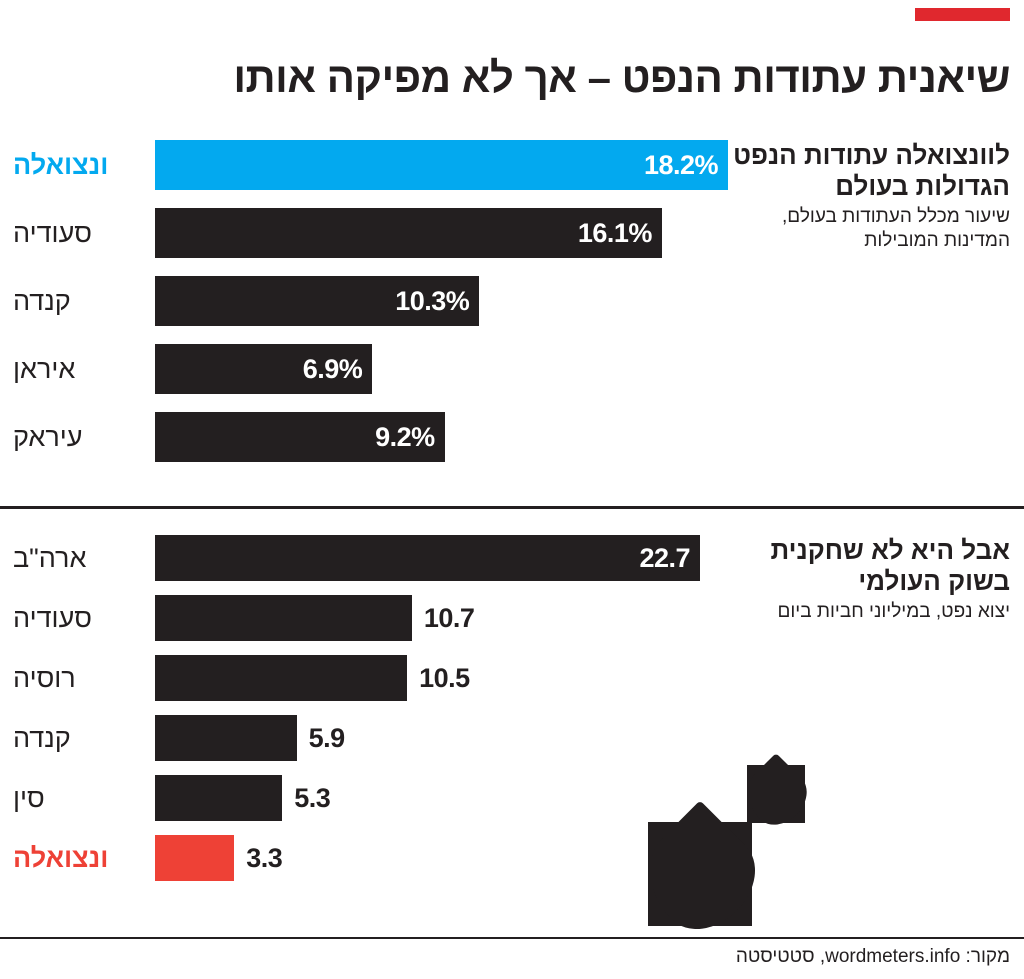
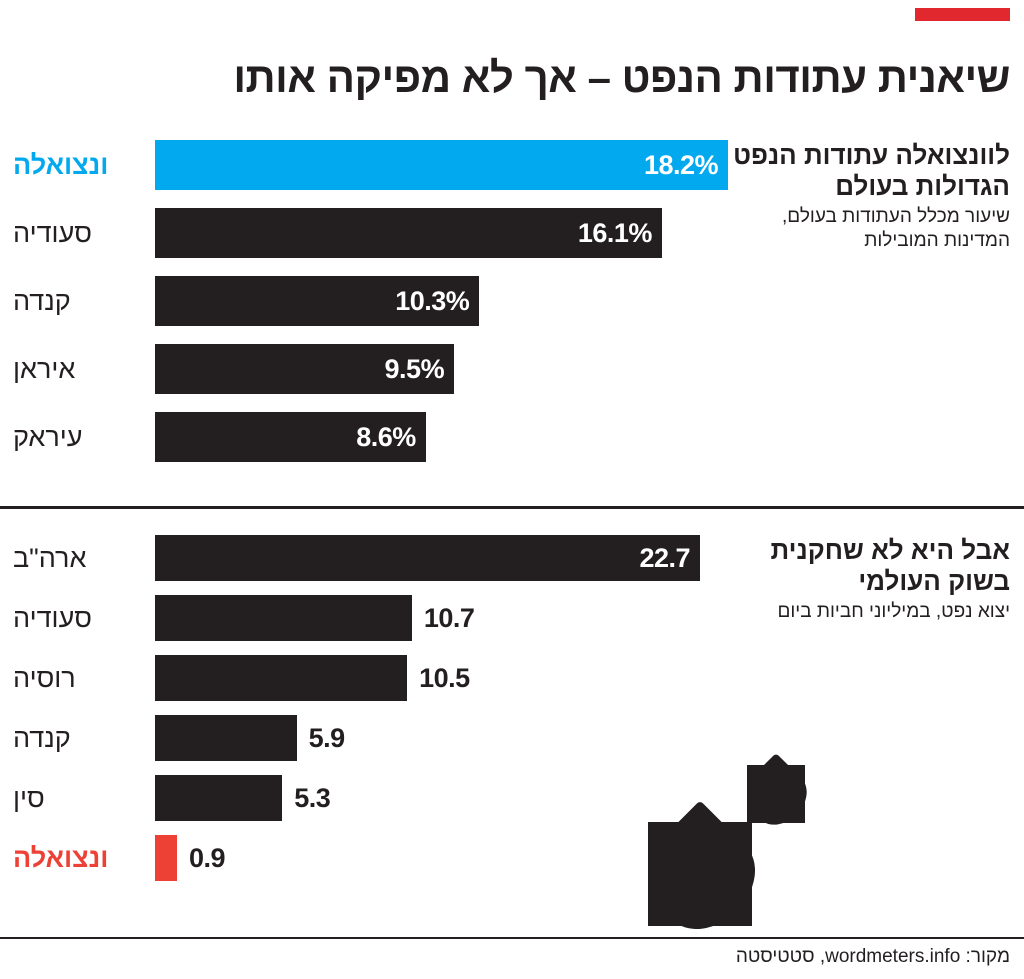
לוונצואלה עתודות הנפט הגדולות בעולם/איראן: 6.9% -> 9.5%
לוונצואלה עתודות הנפט הגדולות בעולם/עיראק: 9.2% -> 8.6%
אבל היא לא שחקנית בשוק העולמי/ונצואלה: 3.3 -> 0.9
